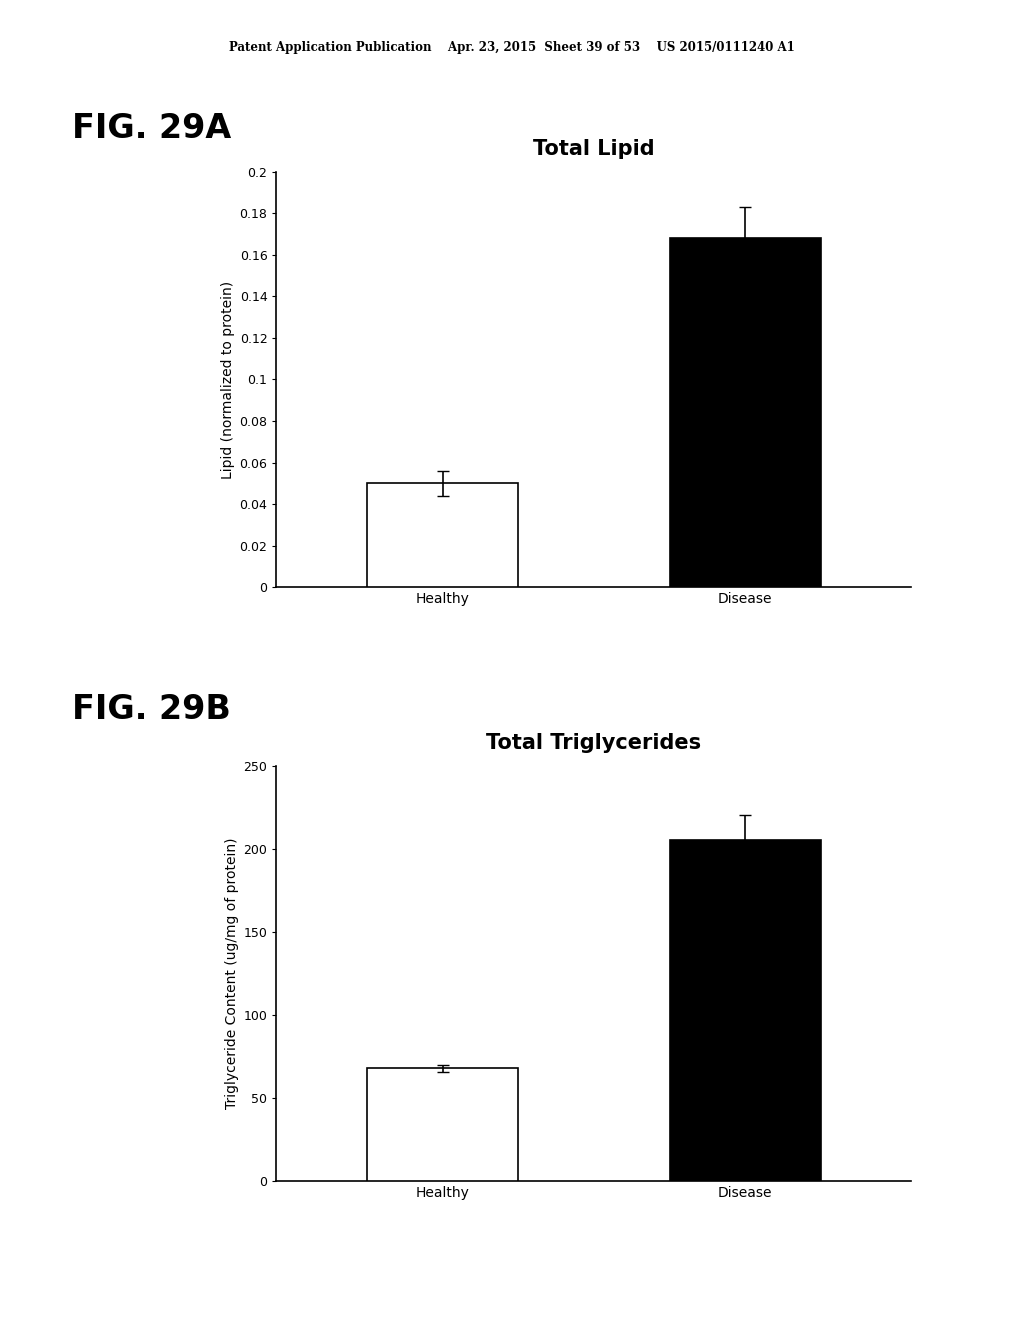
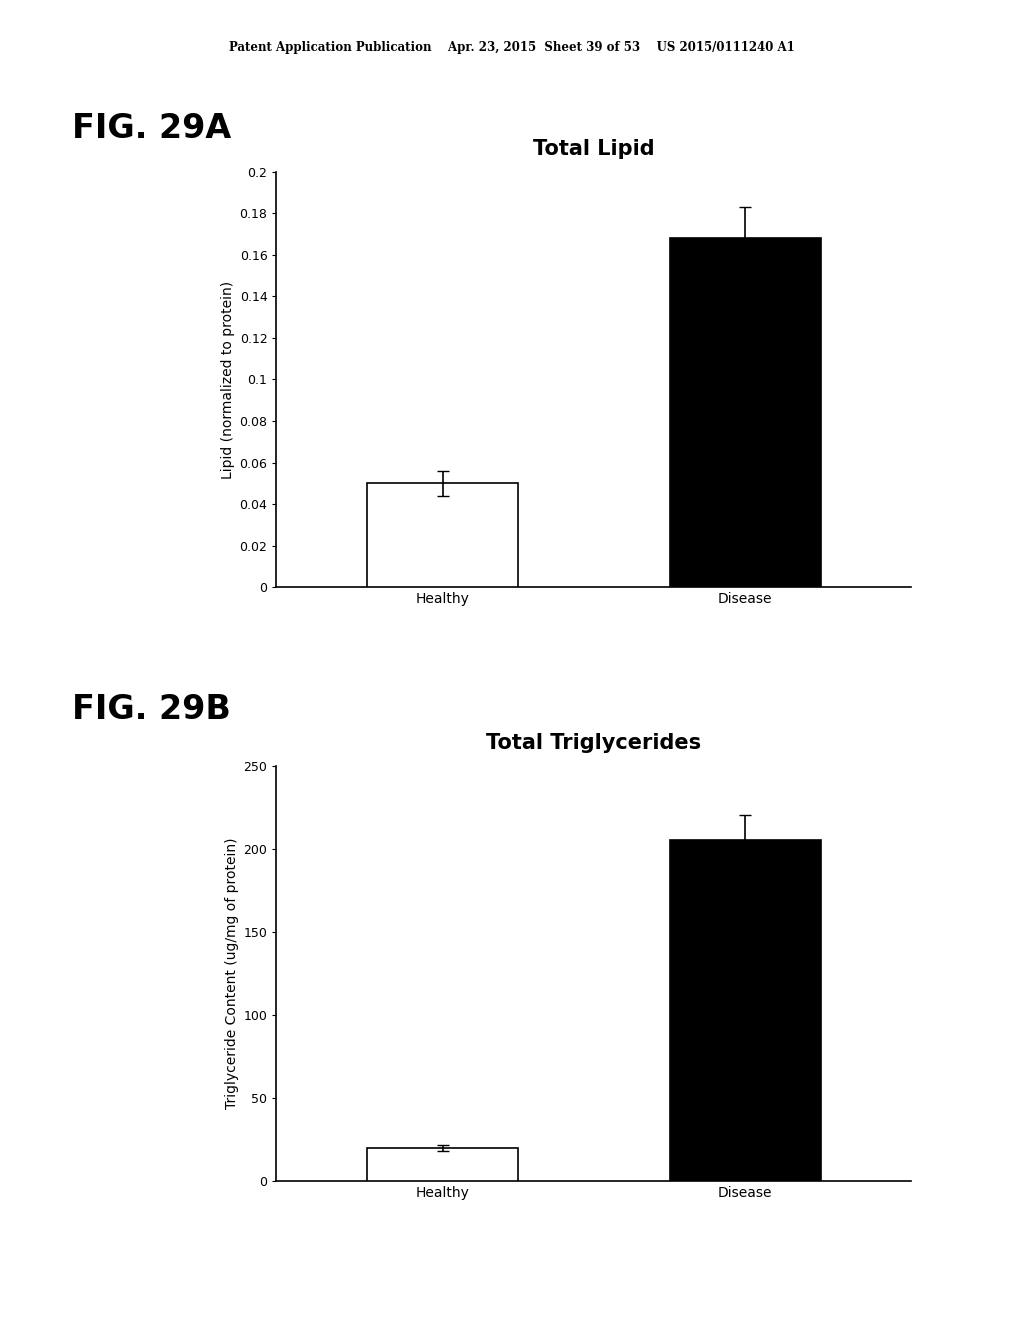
Total Triglycerides/Healthy: 68 -> 20
